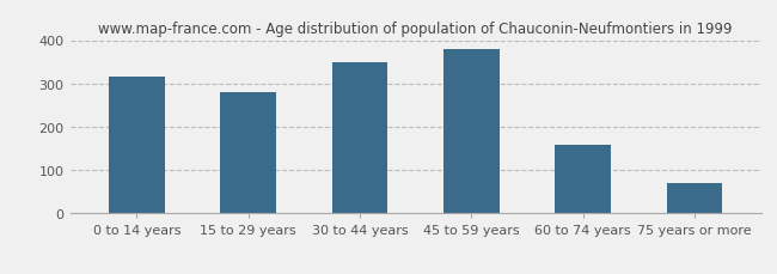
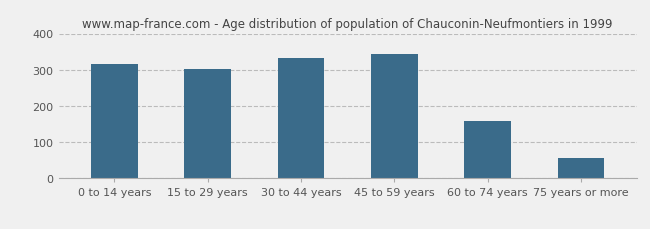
15 to 29 years: 280 -> 302
30 to 44 years: 350 -> 332
45 to 59 years: 380 -> 343
75 years or more: 70 -> 55
